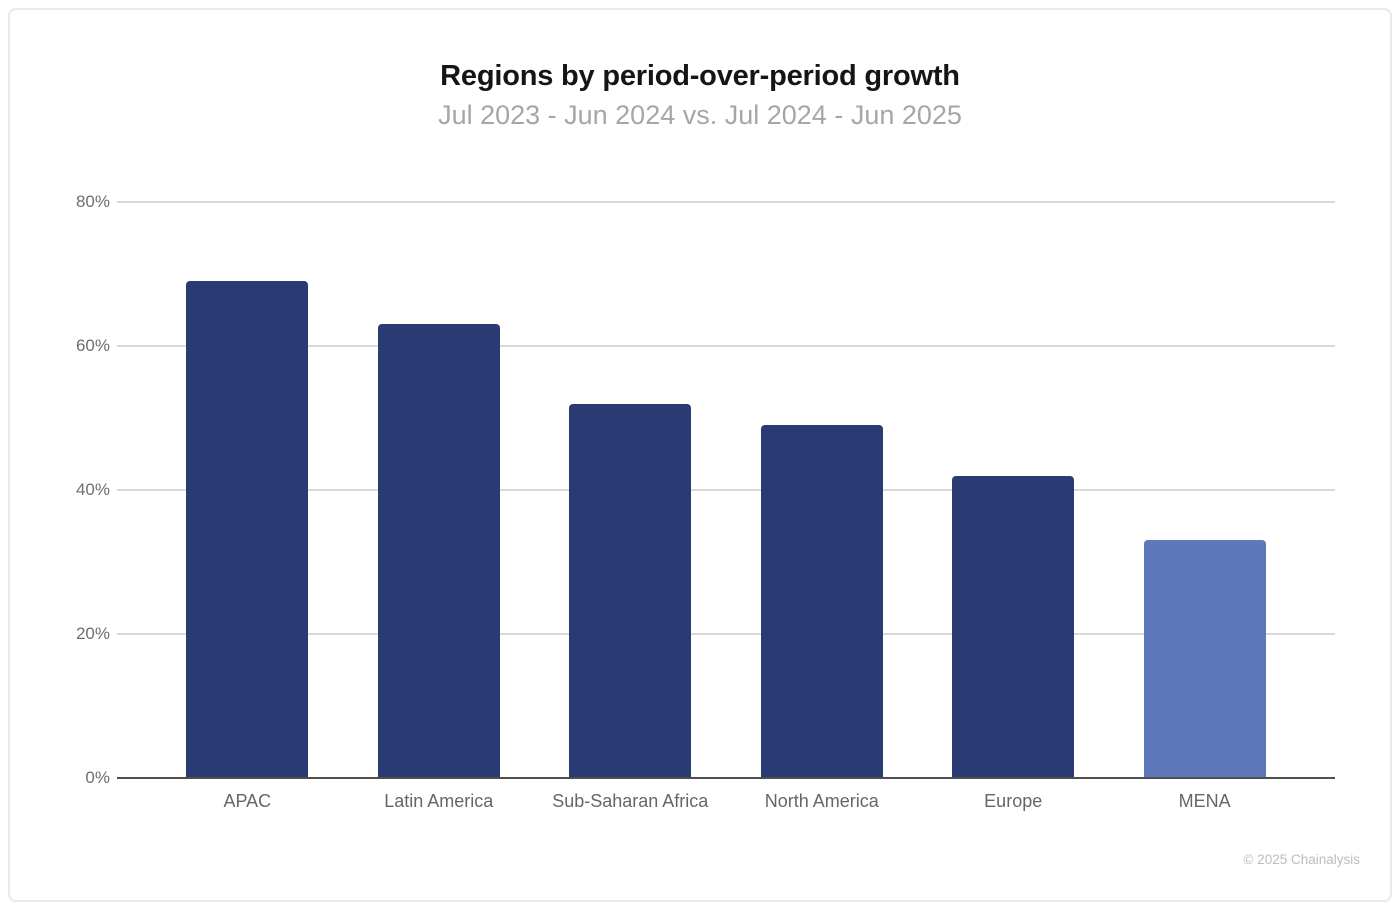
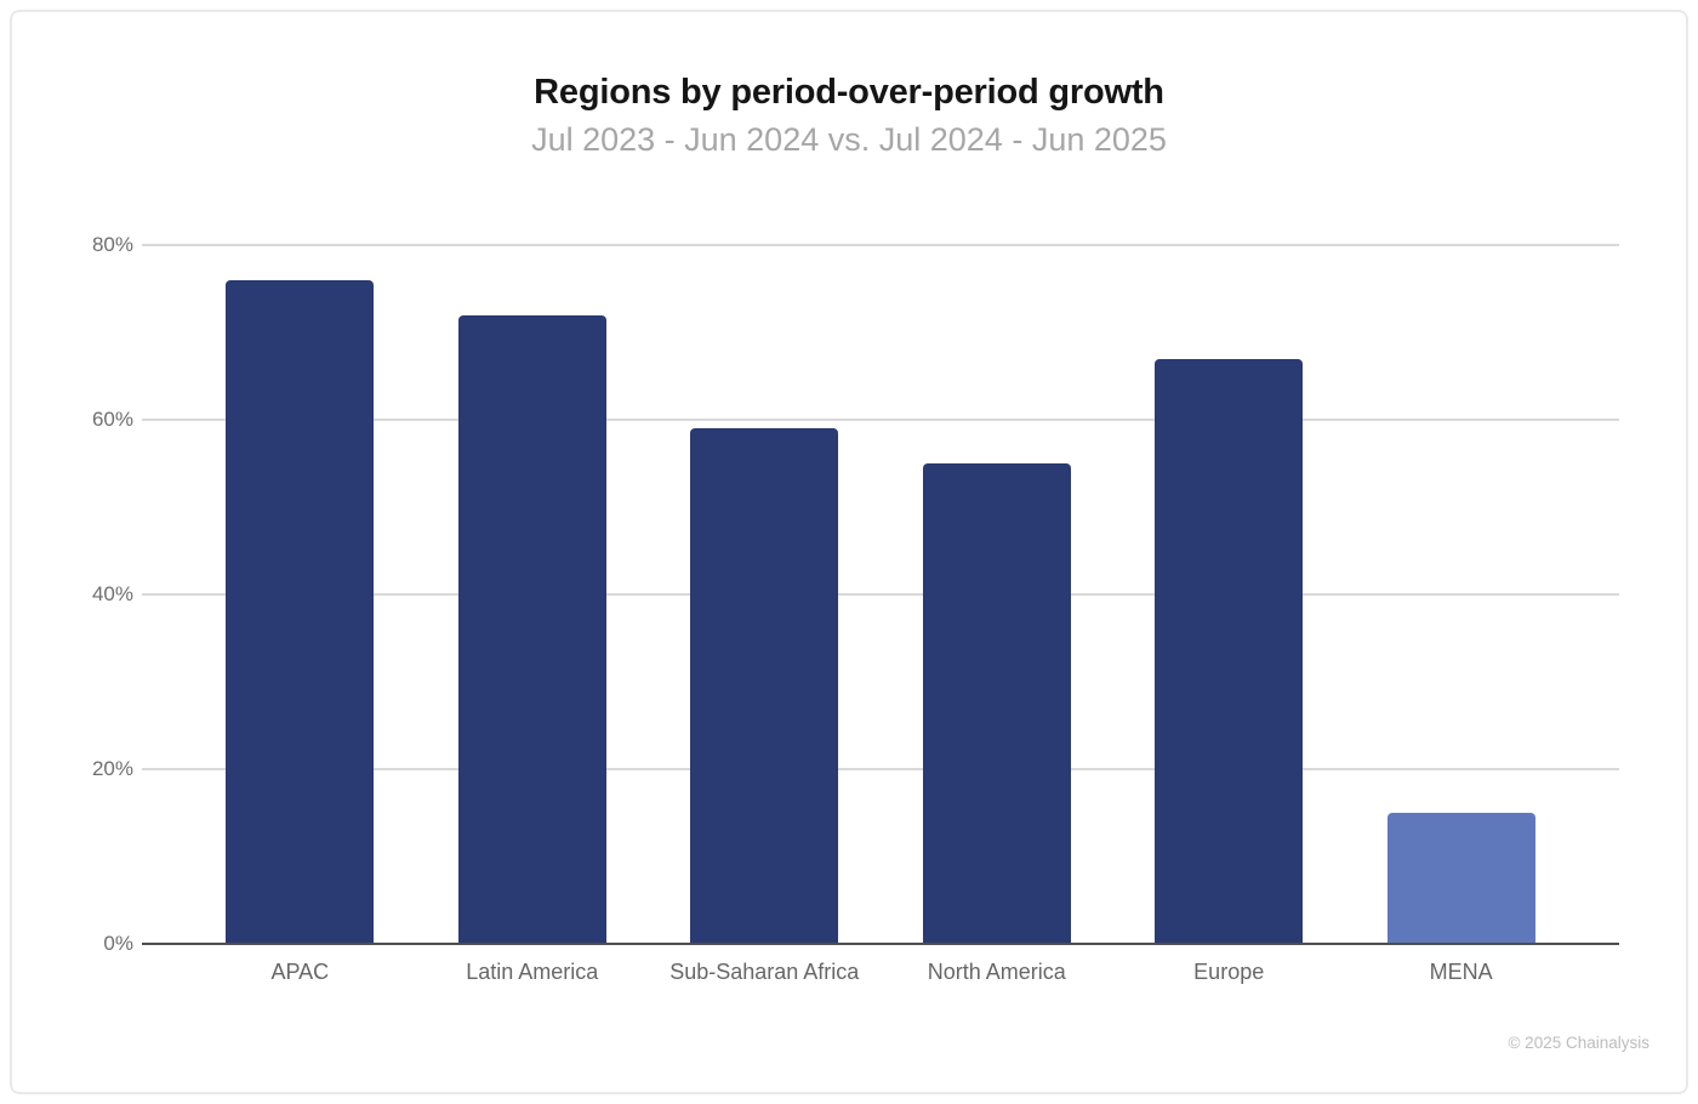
APAC: 69% -> 76%
Latin America: 63% -> 72%
Sub-Saharan Africa: 52% -> 59%
North America: 49% -> 55%
Europe: 42% -> 67%
MENA: 33% -> 15%
